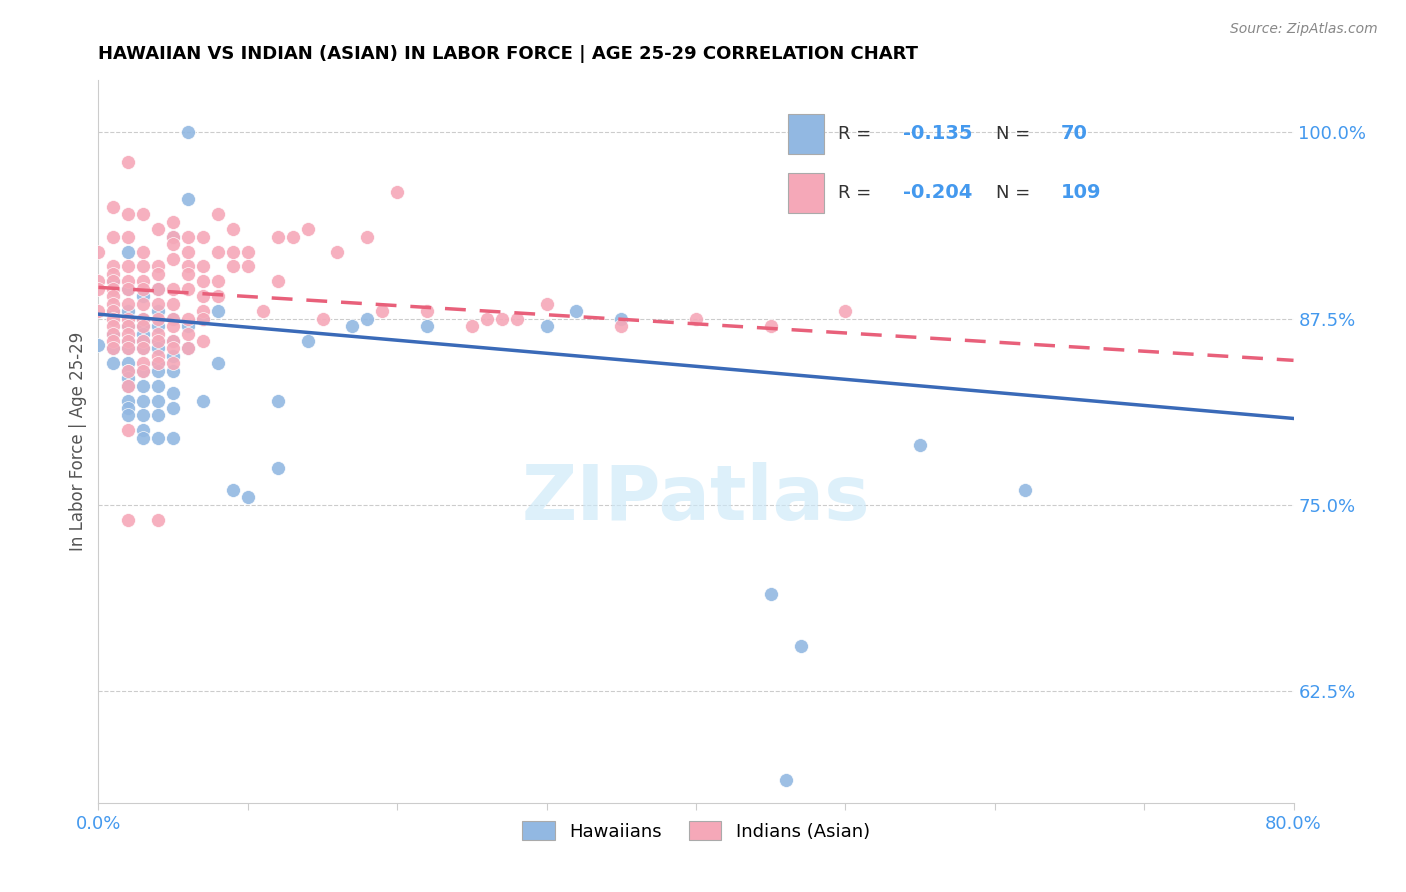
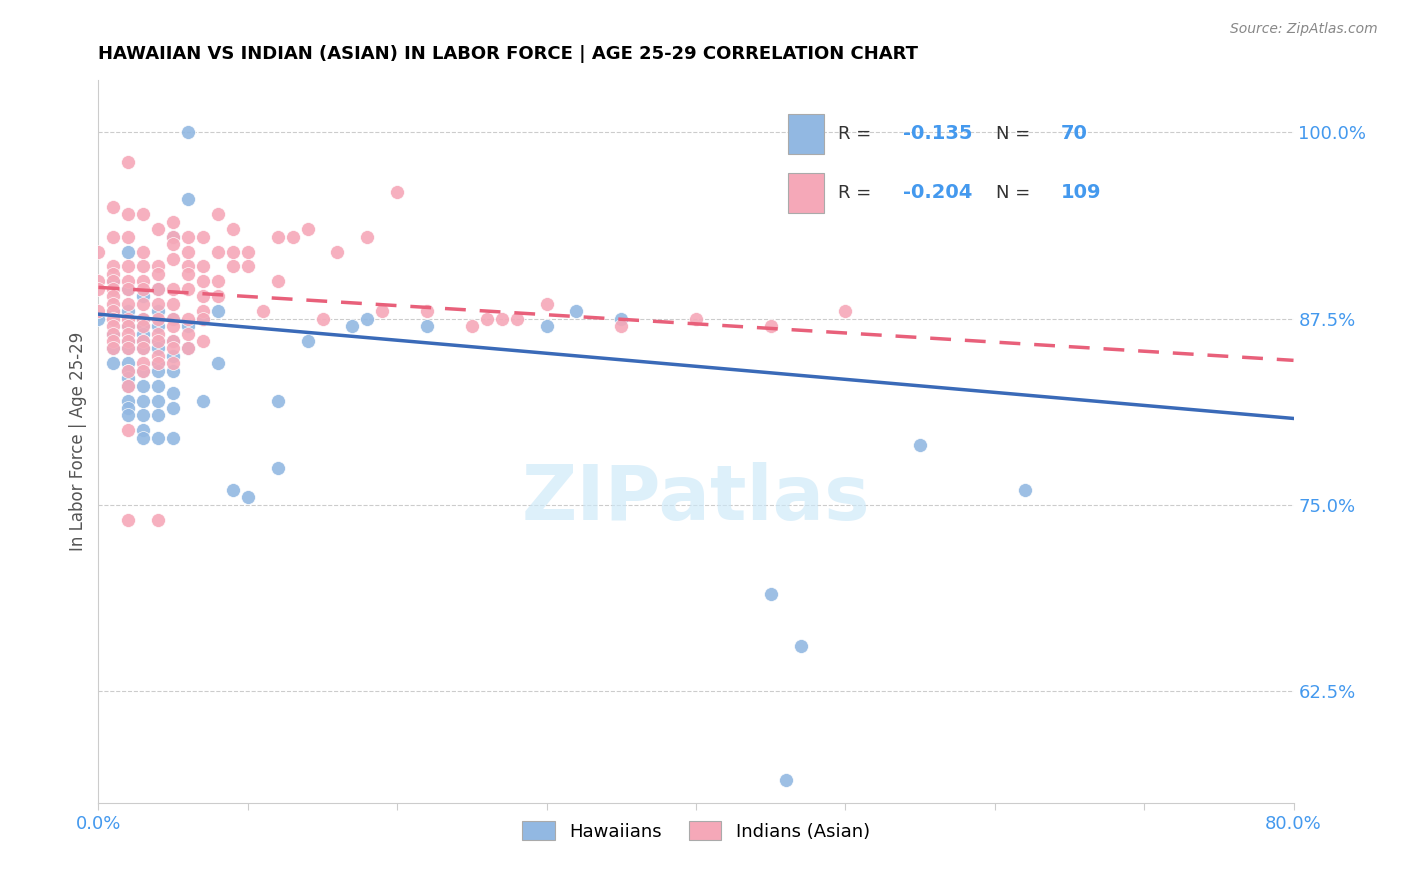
Hawaiians/0.0%: 85.7% -> 87.5%
